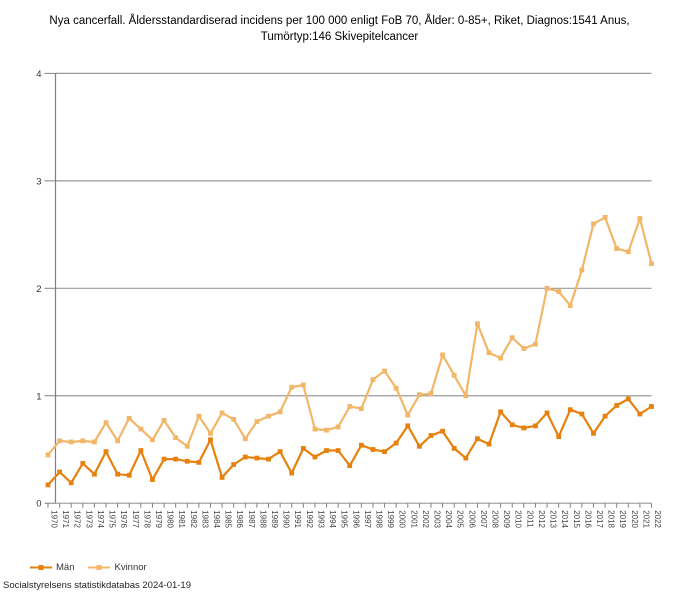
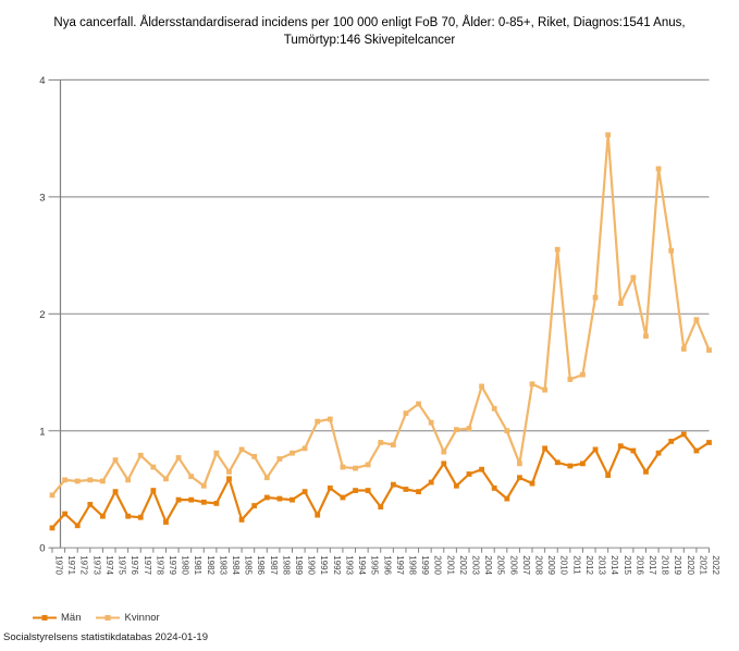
Kvinnor/2007: 1.67 -> 0.72
Kvinnor/2010: 1.54 -> 2.55
Kvinnor/2013: 2.00 -> 2.14
Kvinnor/2014: 1.97 -> 3.53
Kvinnor/2015: 1.84 -> 2.09
Kvinnor/2016: 2.17 -> 2.31
Kvinnor/2017: 2.60 -> 1.81
Kvinnor/2018: 2.66 -> 3.24
Kvinnor/2019: 2.37 -> 2.54
Kvinnor/2020: 2.34 -> 1.70
Kvinnor/2021: 2.65 -> 1.95
Kvinnor/2022: 2.23 -> 1.69
